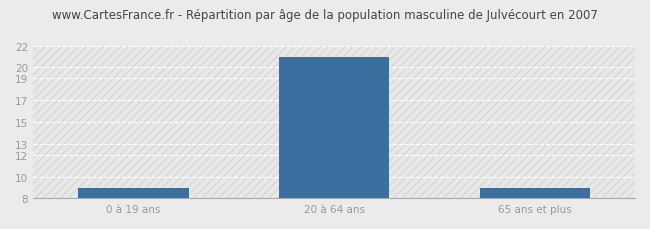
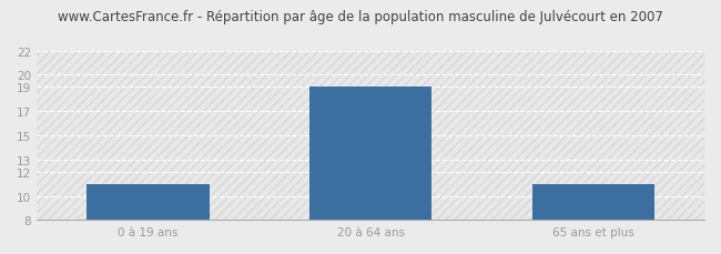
0 à 19 ans: 9 -> 11
20 à 64 ans: 21 -> 19
65 ans et plus: 9 -> 11
